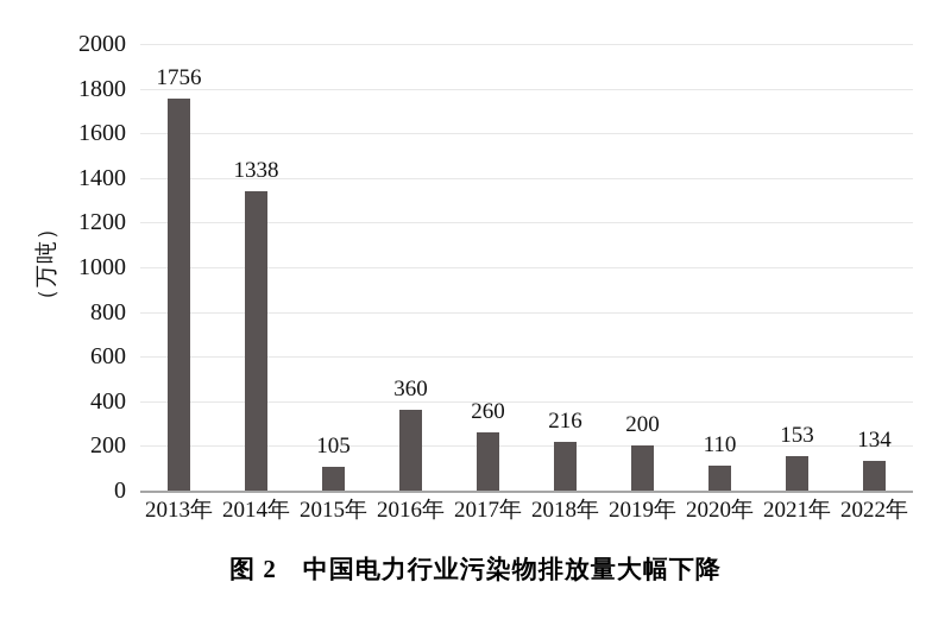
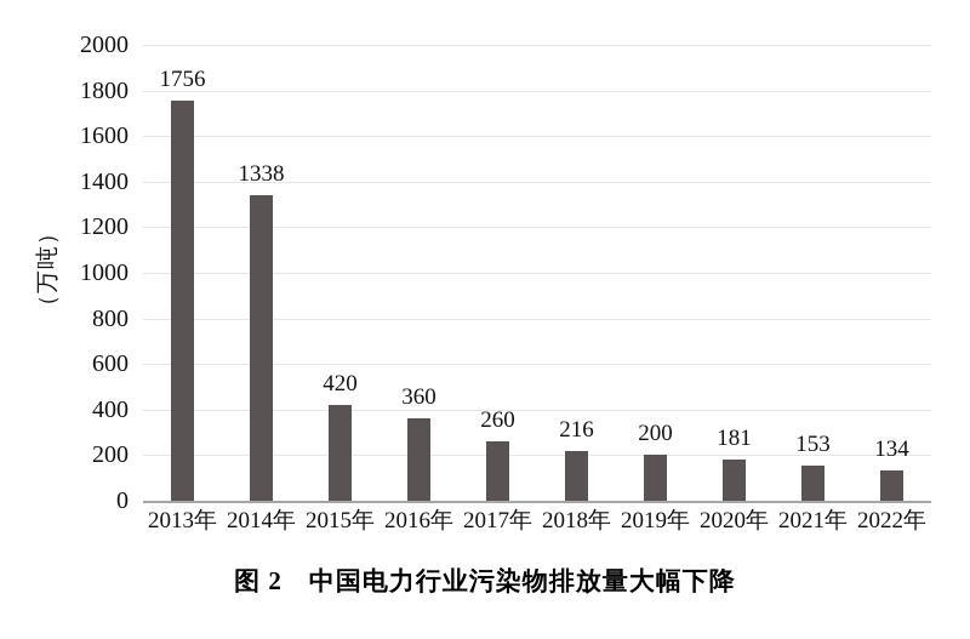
2015年: 105 -> 420
2020年: 110 -> 181
